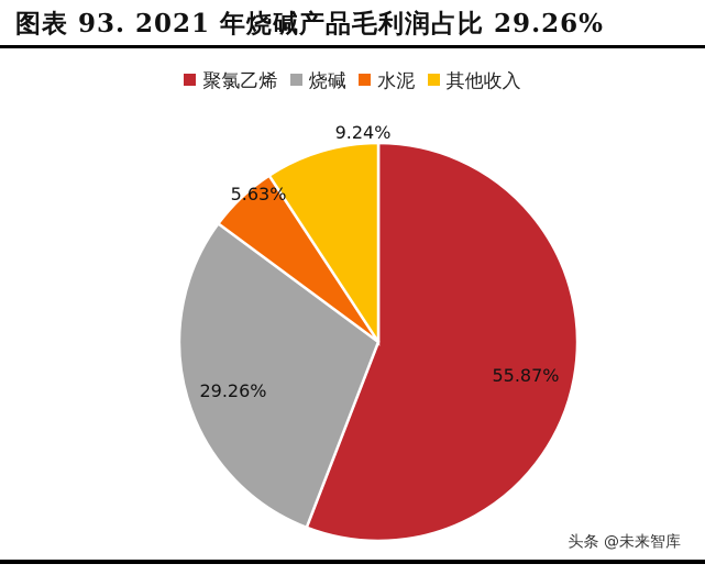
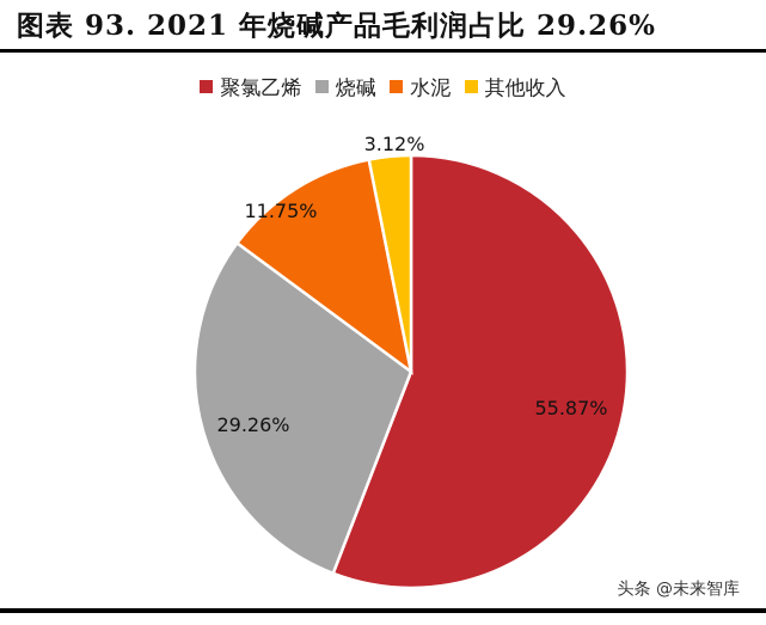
水泥: 5.63% -> 11.75%
其他收入: 9.24% -> 3.12%
